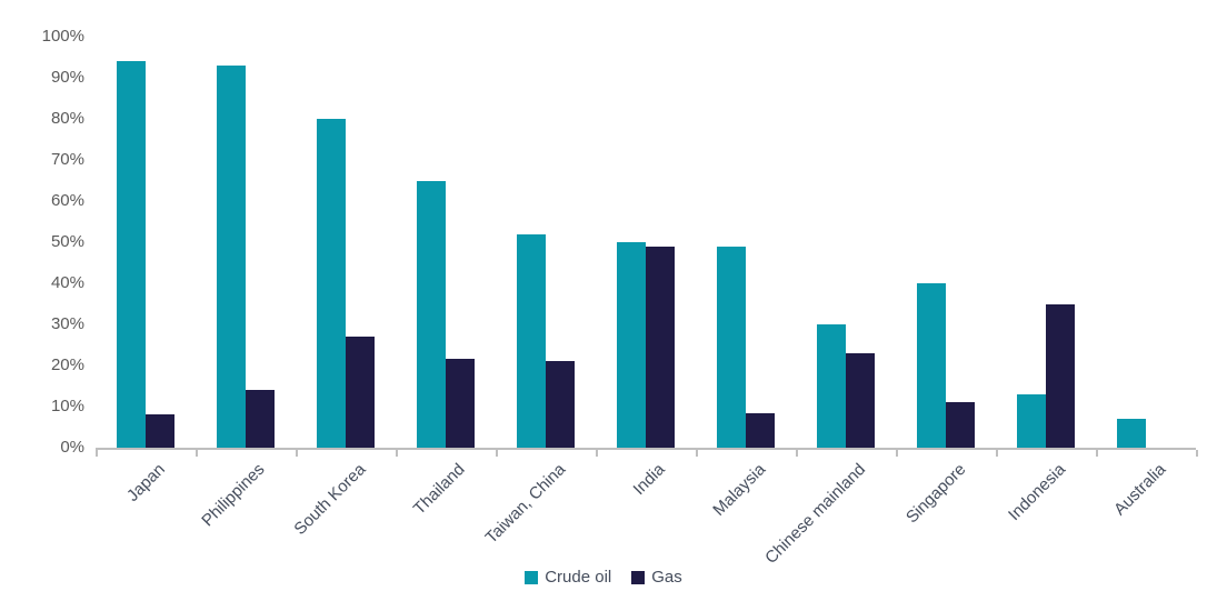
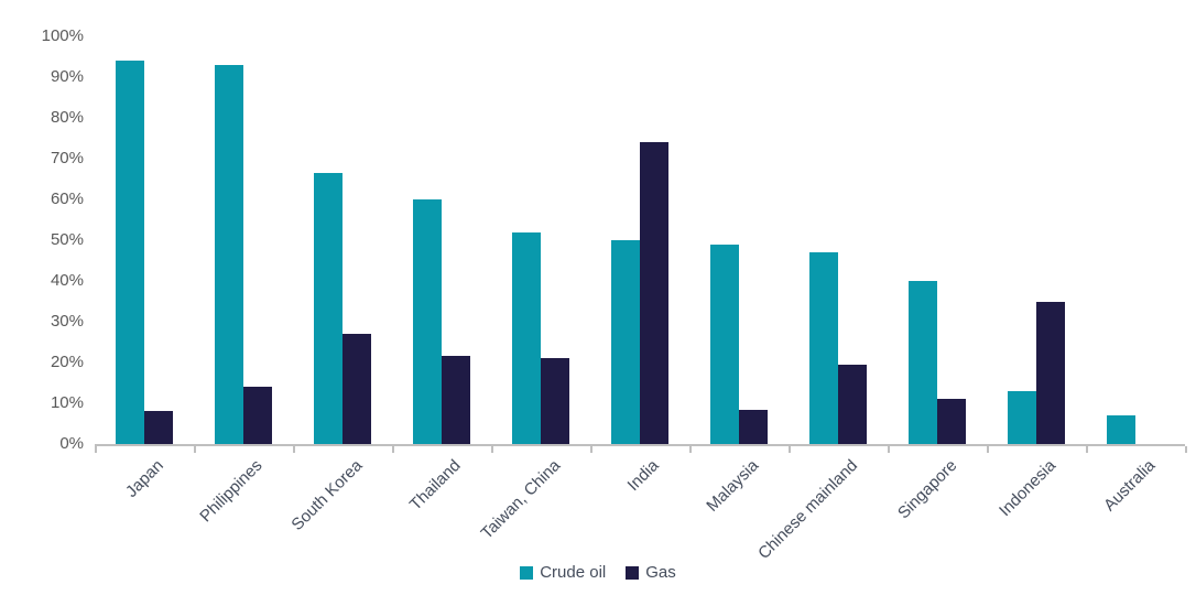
Crude oil/South Korea: 80% -> 66%
Crude oil/Thailand: 65% -> 60%
Gas/India: 49% -> 74%
Crude oil/Chinese mainland: 30% -> 47%
Gas/Chinese mainland: 23% -> 20%
